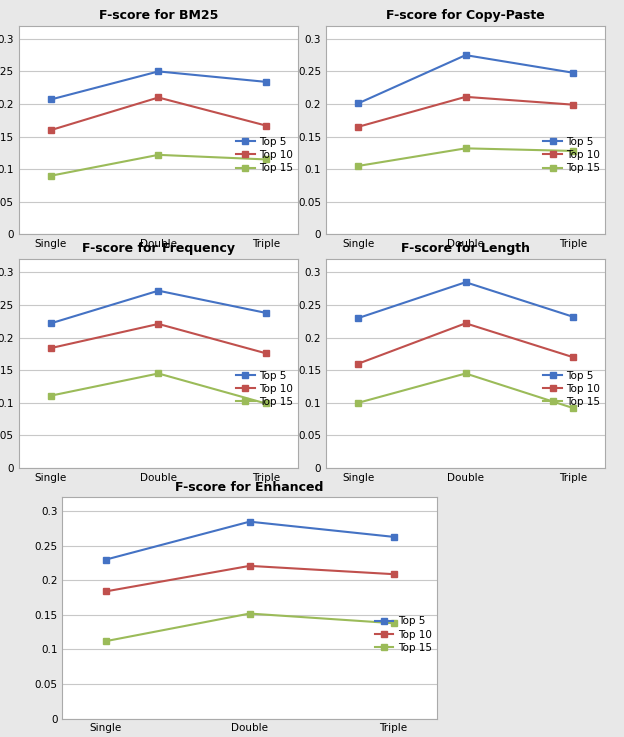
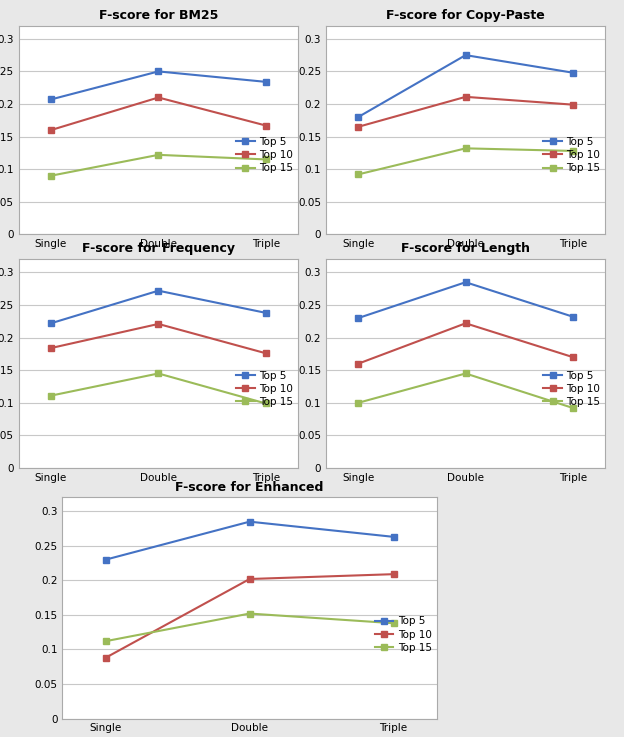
F-score for Copy-Paste/Top 5/Single: 0.201 -> 0.180
F-score for Copy-Paste/Top 15/Single: 0.105 -> 0.092
F-score for Enhanced/Top 10/Single: 0.184 -> 0.088
F-score for Enhanced/Top 10/Double: 0.221 -> 0.202
